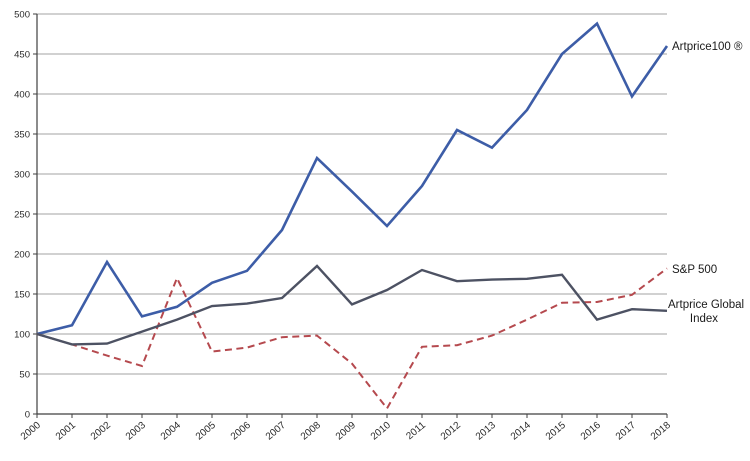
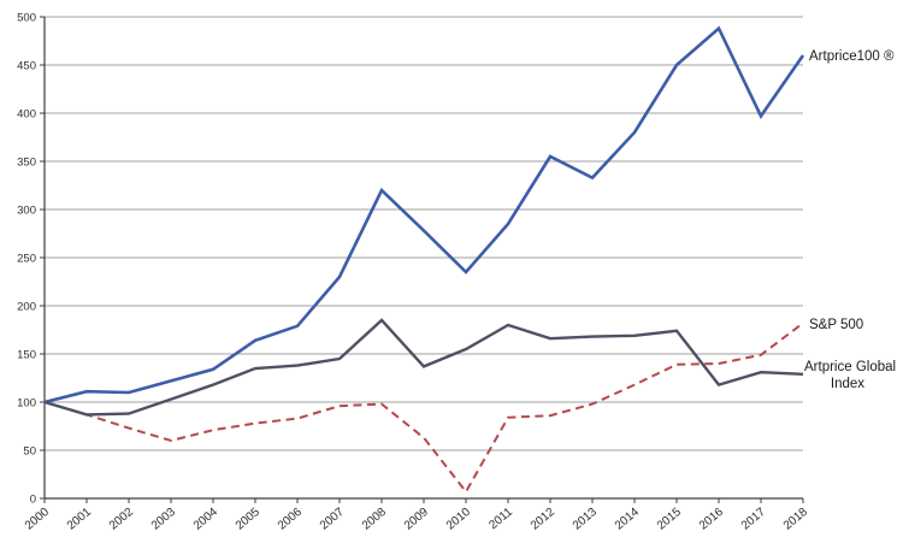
Artprice100 ®/2002: 190 -> 110
S&P 500/2004: 170 -> 70
